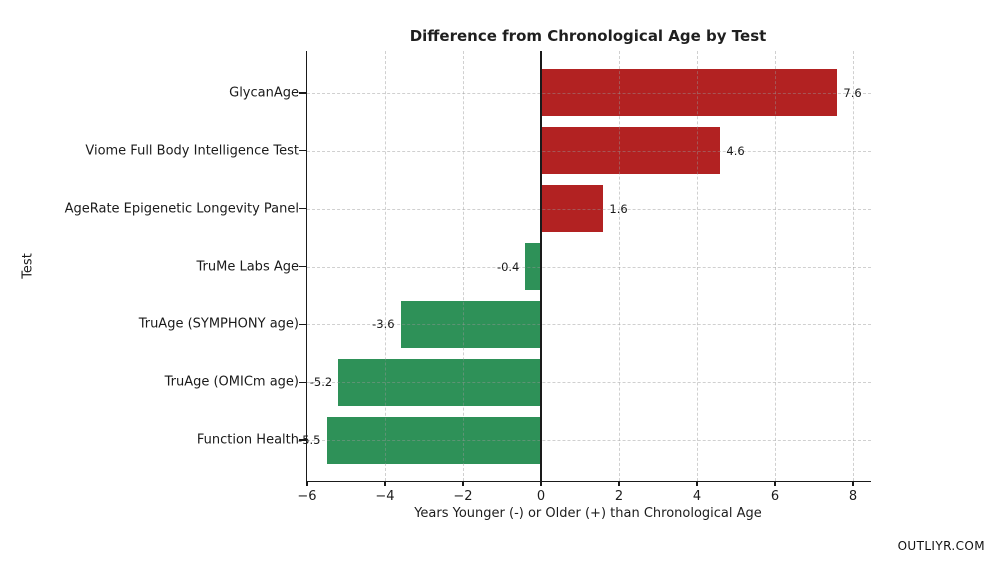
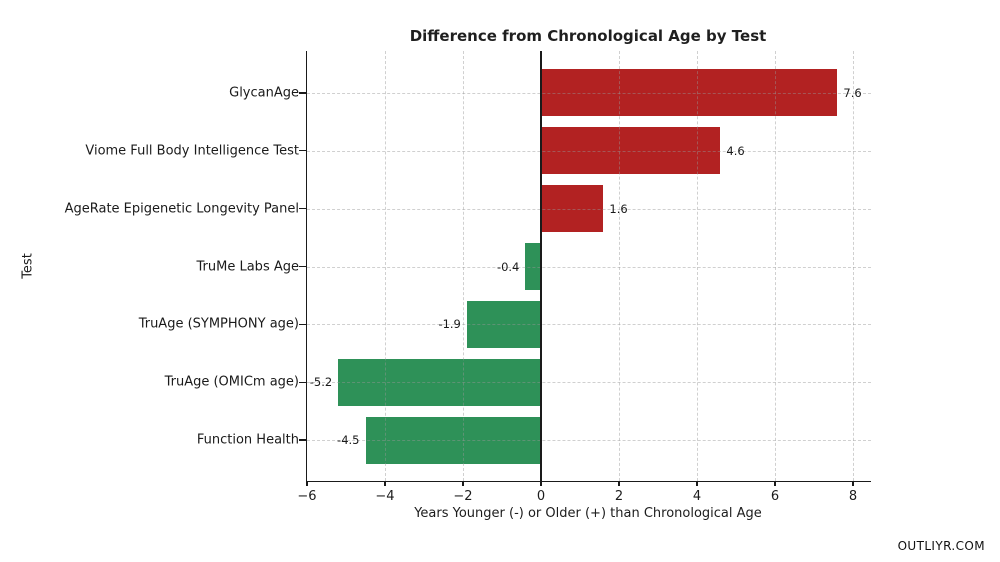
TruAge (SYMPHONY age): -3.6 -> -1.9
Function Health: -5.5 -> -4.5
